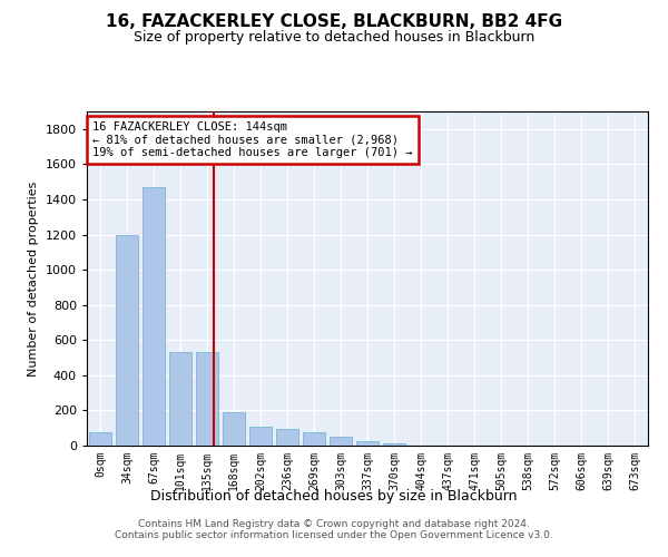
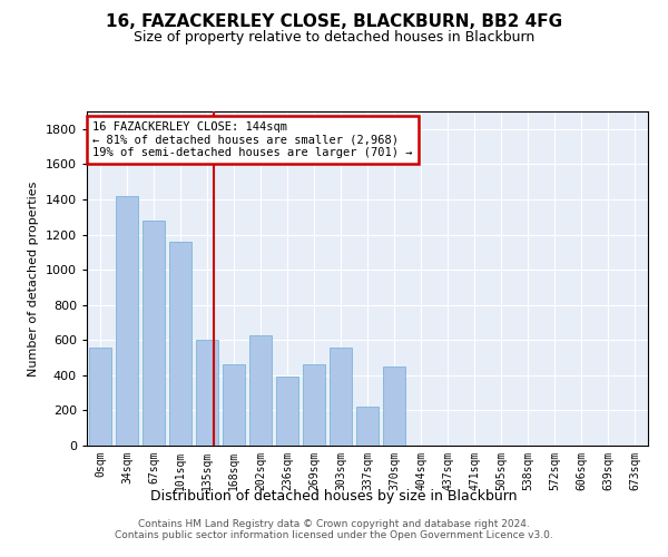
0sqm: 80 -> 560
34sqm: 1200 -> 1420
67sqm: 1470 -> 1280
101sqm: 530 -> 1160
135sqm: 530 -> 600
168sqm: 190 -> 460
202sqm: 110 -> 630
236sqm: 100 -> 390
269sqm: 80 -> 460
303sqm: 50 -> 560
337sqm: 20 -> 220
370sqm: 20 -> 450
